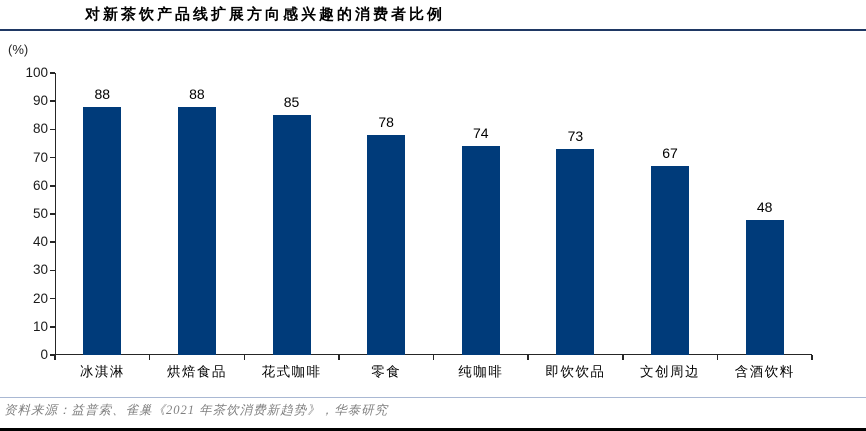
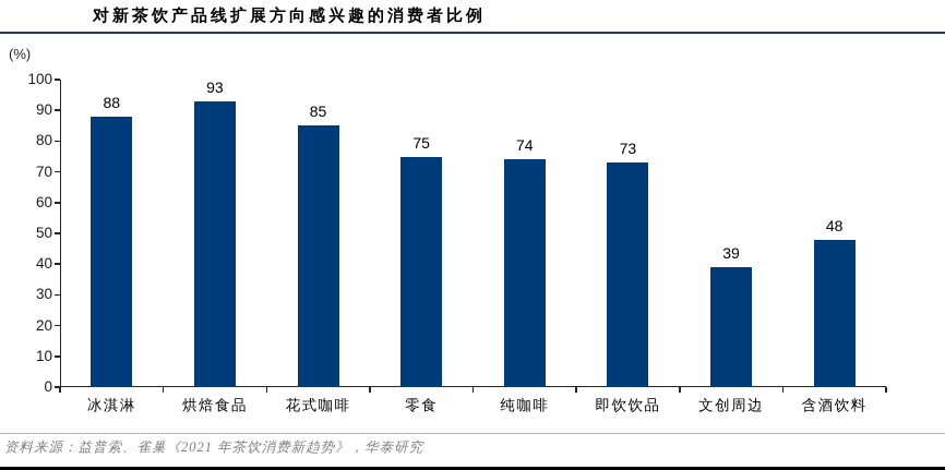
烘焙食品: 88 -> 93
零食: 78 -> 75
文创周边: 67 -> 39
